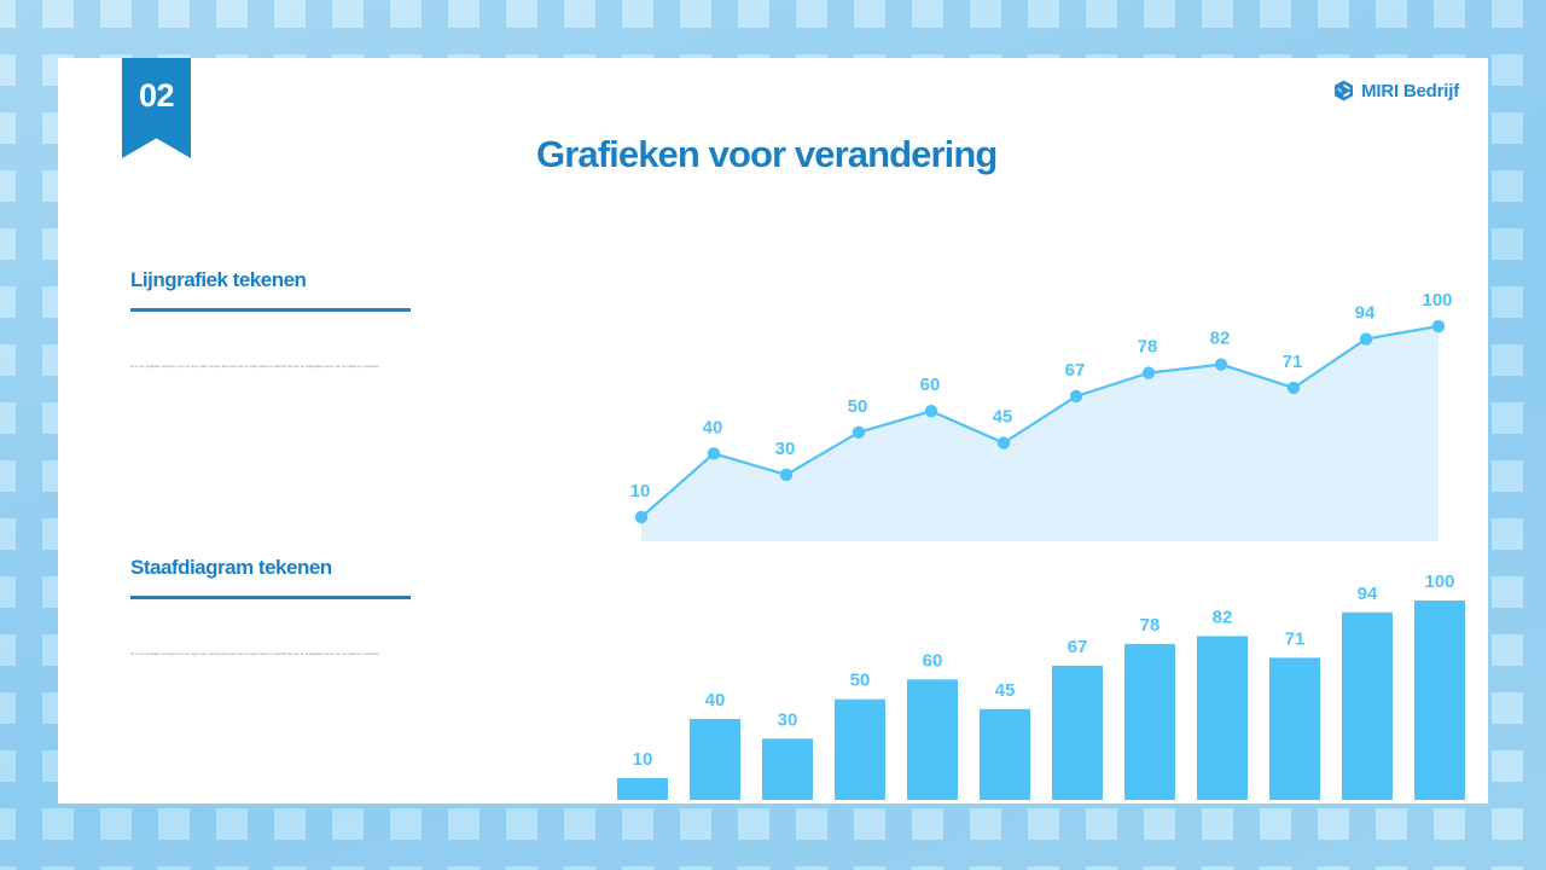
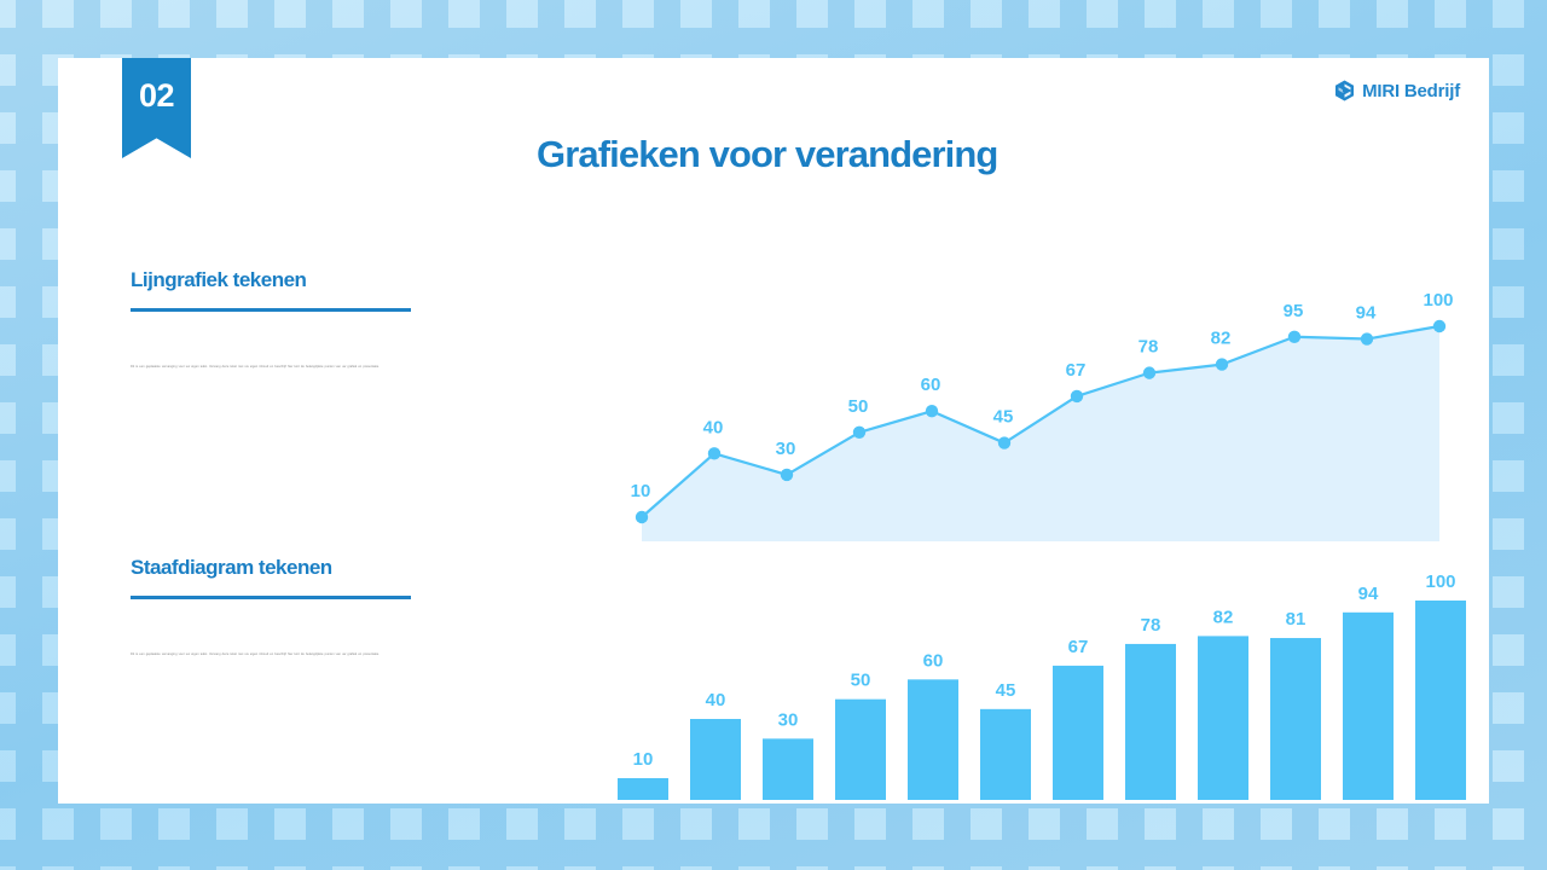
Lijngrafiek tekenen/10: 71 -> 95
Staafdiagram tekenen/10: 71 -> 81
